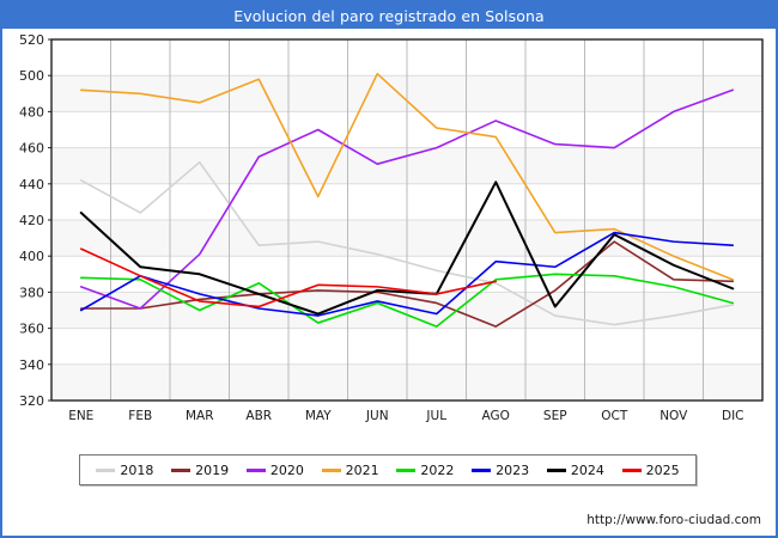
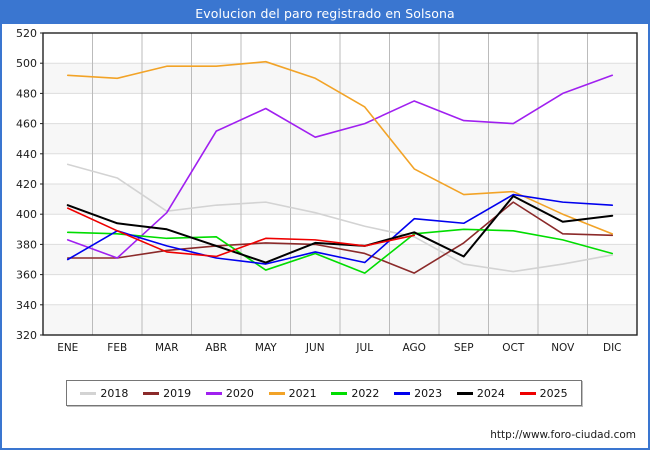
2018/ENE: 442 -> 433
2024/ENE: 424 -> 406
2018/MAR: 452 -> 402
2021/MAR: 485 -> 498
2022/MAR: 370 -> 384
2021/MAY: 433 -> 501
2021/JUN: 501 -> 490
2021/AGO: 466 -> 430
2024/AGO: 441 -> 388
2024/DIC: 382 -> 399
